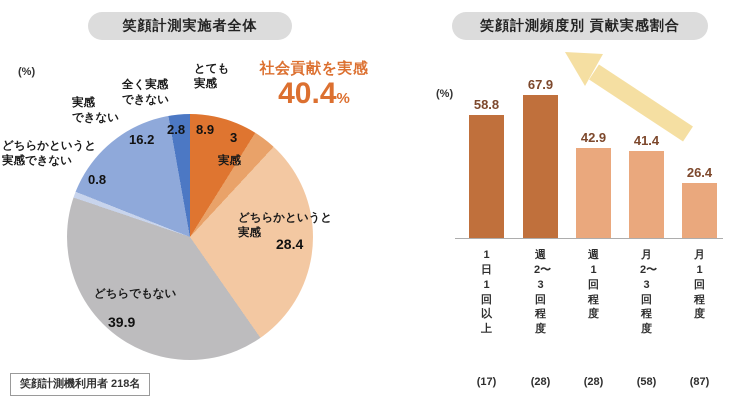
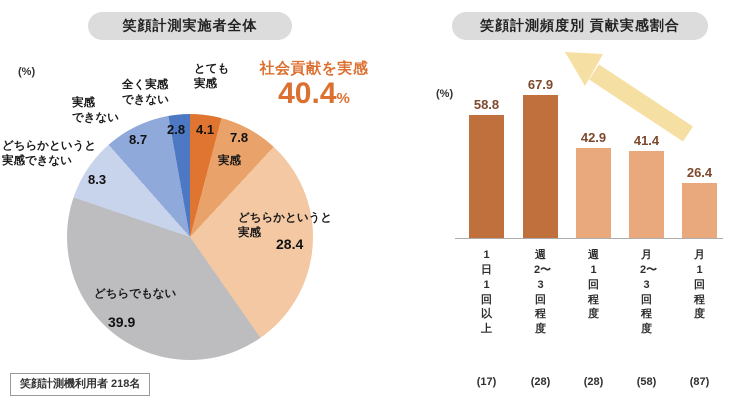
笑顔計測実施者全体/とても実感: 8.9 -> 4.1
笑顔計測実施者全体/実感: 3 -> 7.8
笑顔計測実施者全体/どちらかというと実感できない: 0.8 -> 8.3
笑顔計測実施者全体/実感できない: 16.2 -> 8.7
